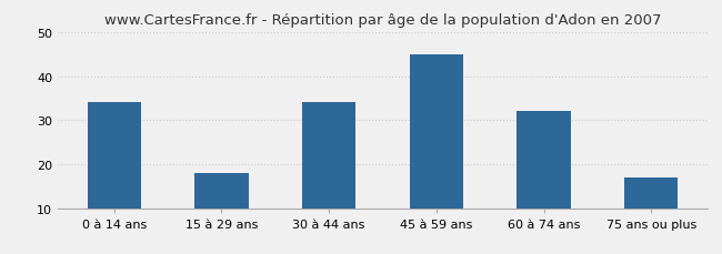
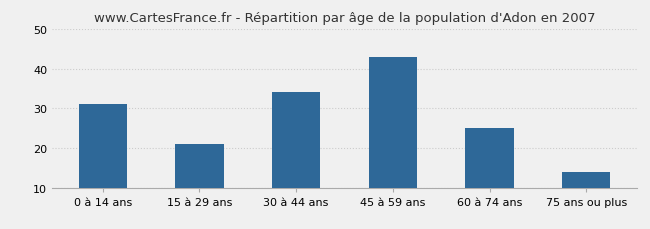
0 à 14 ans: 34 -> 31
15 à 29 ans: 18 -> 21
45 à 59 ans: 45 -> 43
60 à 74 ans: 32 -> 25
75 ans ou plus: 17 -> 14
